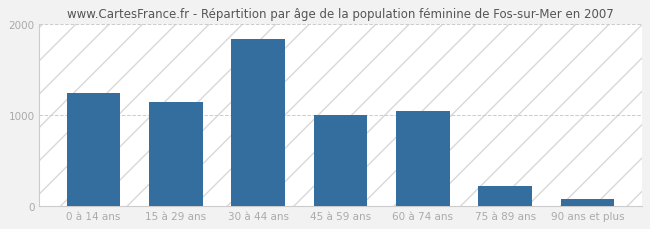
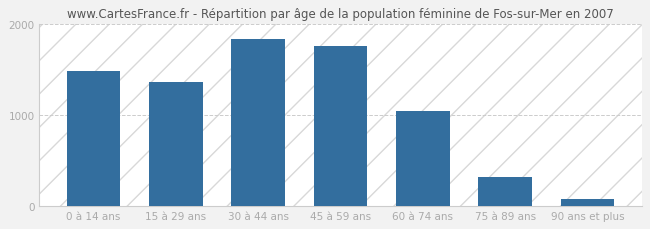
0 à 14 ans: 1240 -> 1490
15 à 29 ans: 1140 -> 1360
45 à 59 ans: 1000 -> 1760
75 à 89 ans: 220 -> 320
